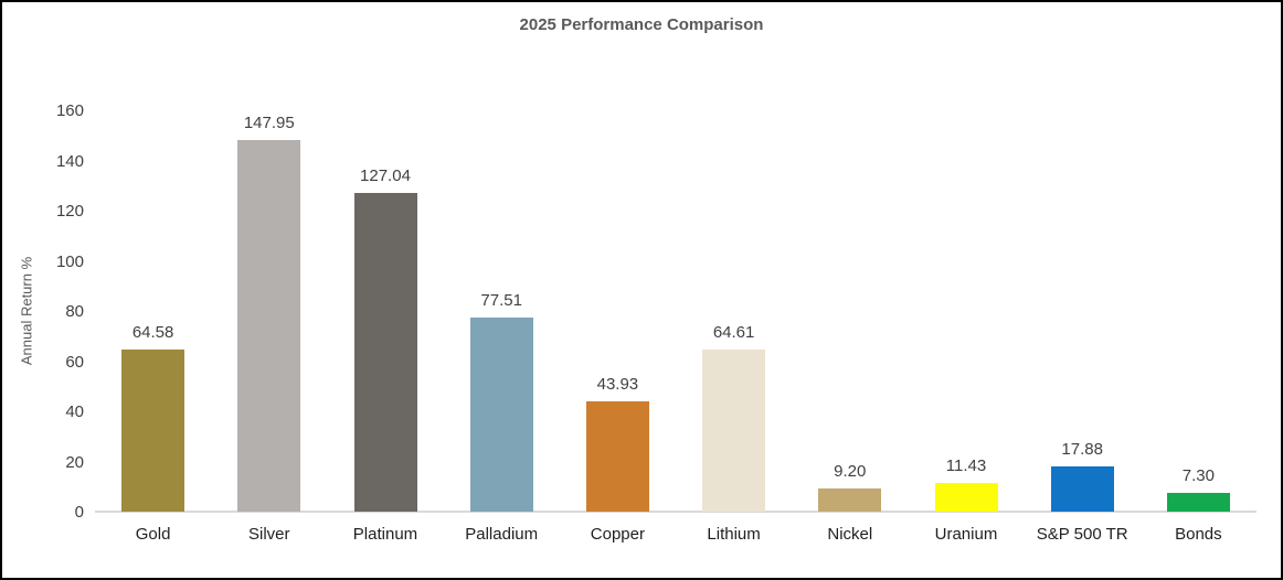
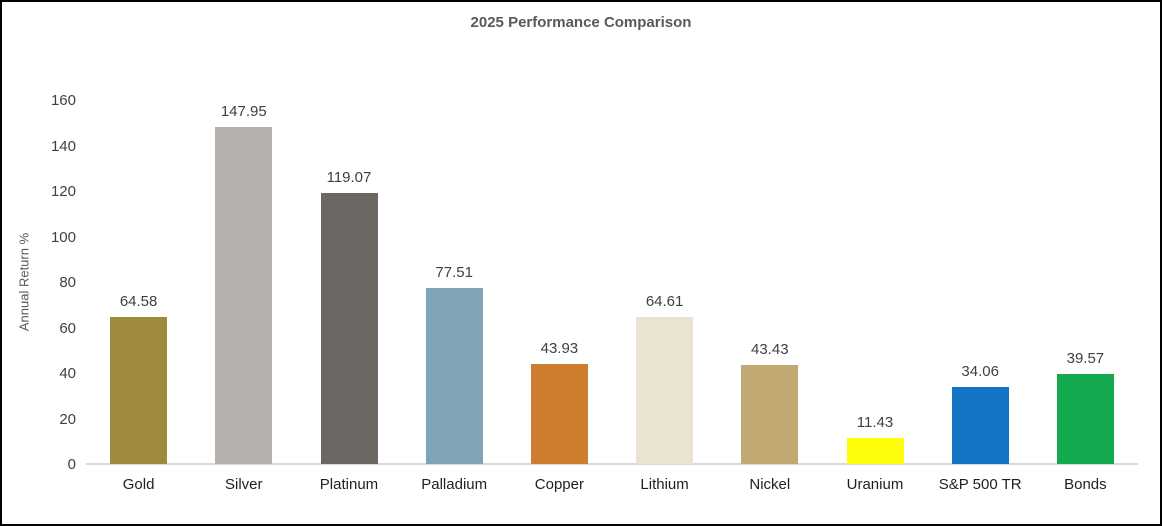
Platinum: 127.04 -> 119.07
Nickel: 9.20 -> 43.43
S&P 500 TR: 17.88 -> 34.06
Bonds: 7.30 -> 39.57
